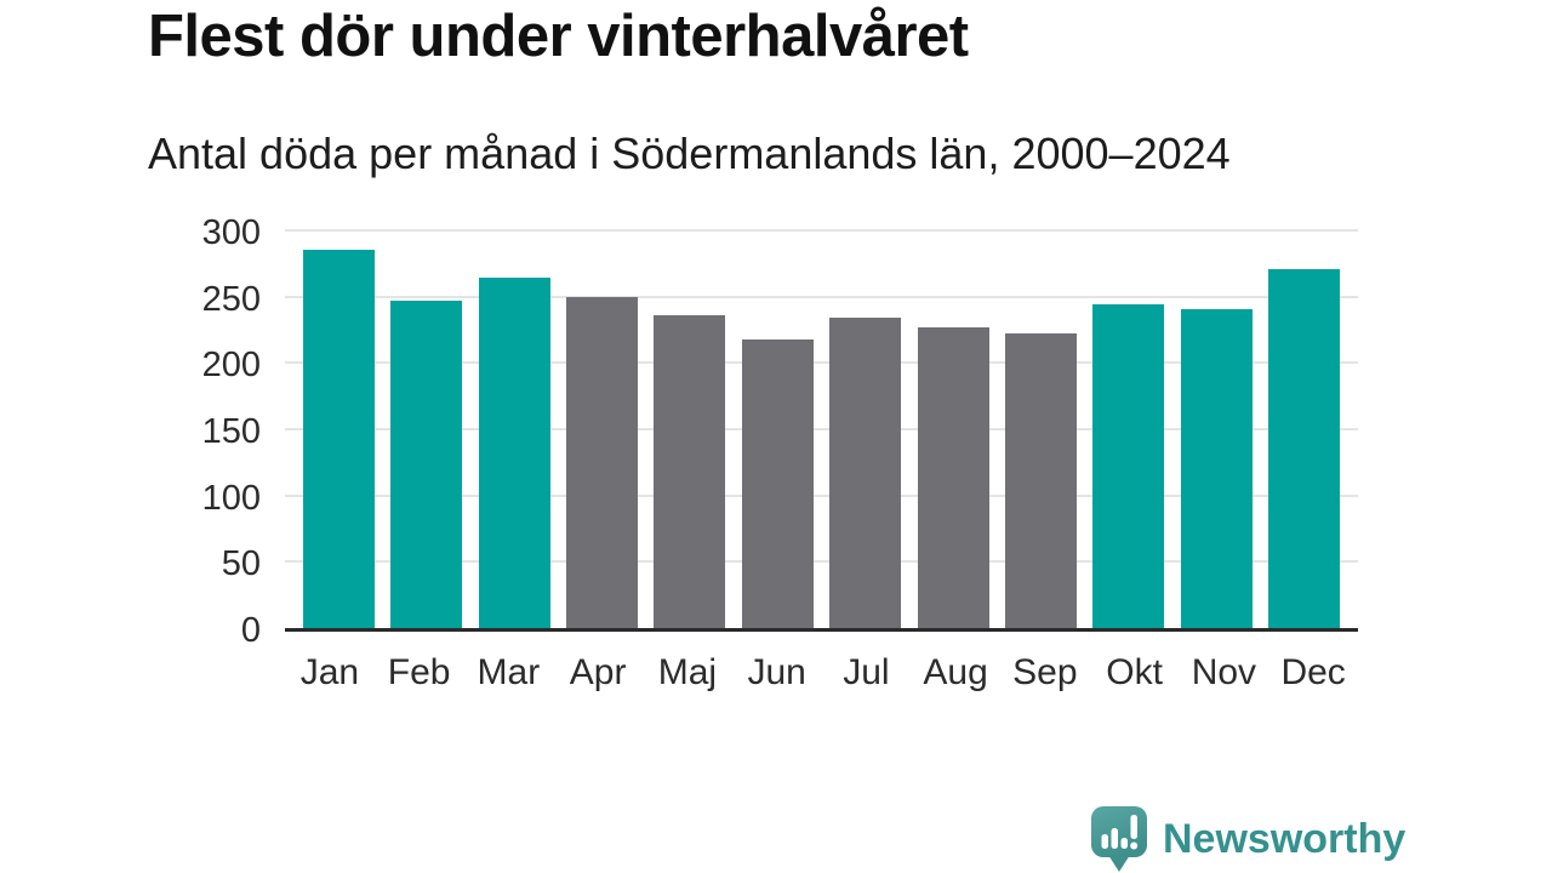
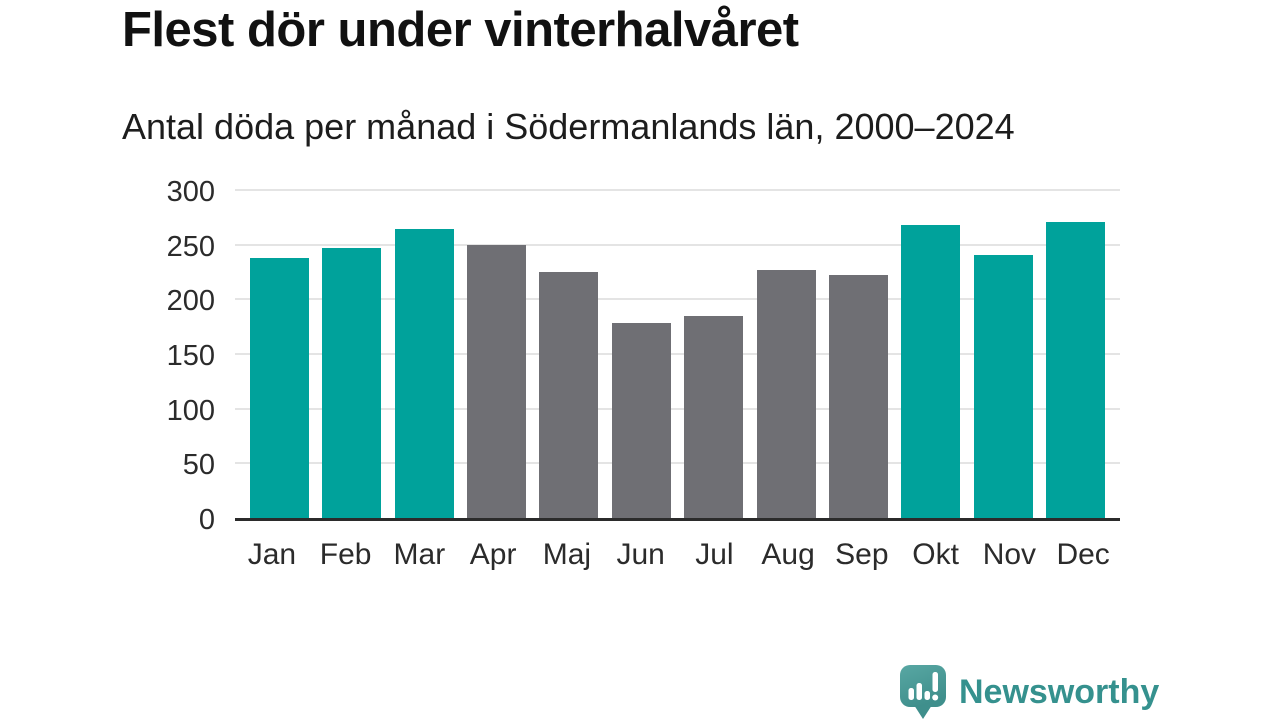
Jan: 285 -> 238
Maj: 236 -> 225
Jun: 218 -> 178
Jul: 234 -> 185
Okt: 244 -> 268
